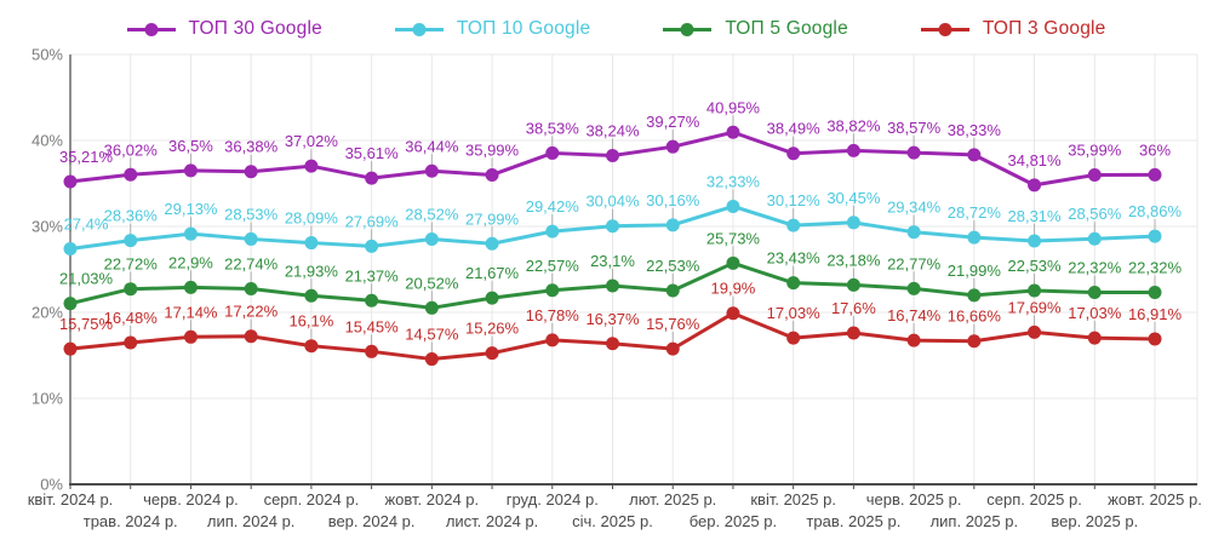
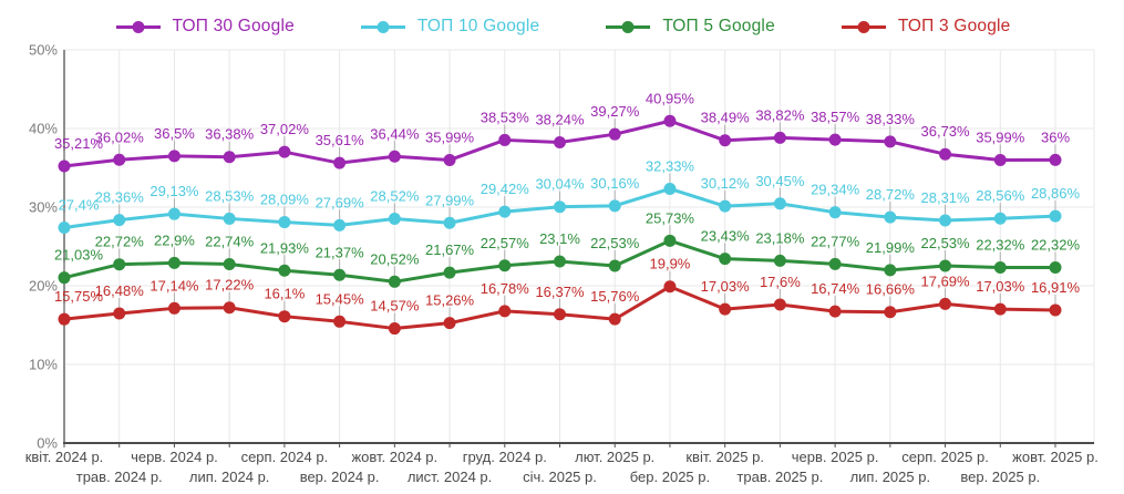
ТОП 30 Google/серп. 2025 р.: 34,81% -> 36,73%
